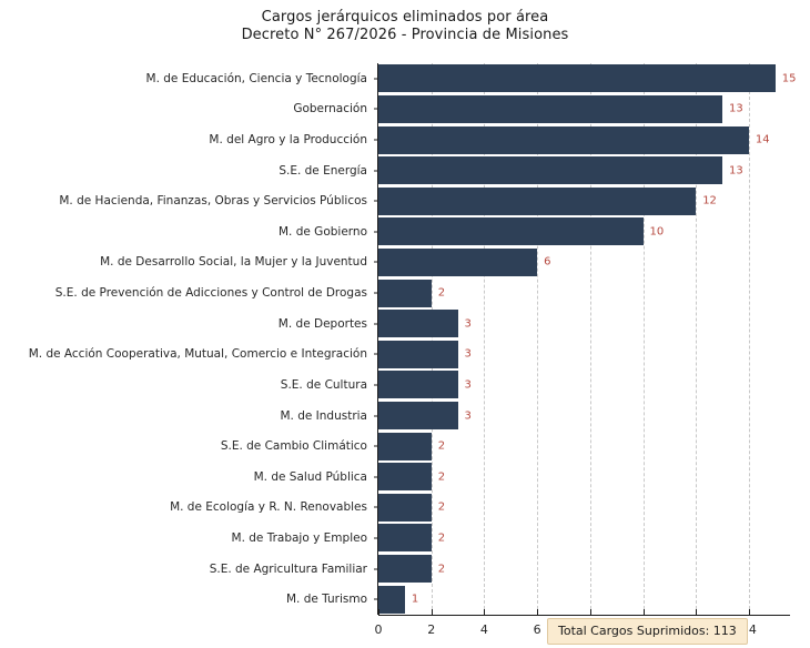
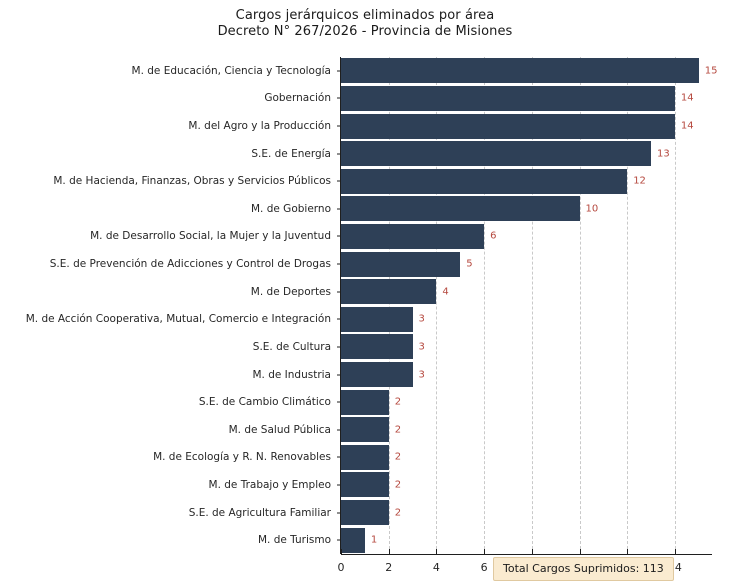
Gobernación: 13 -> 14
S.E. de Prevención de Adicciones y Control de Drogas: 2 -> 5
M. de Deportes: 3 -> 4
